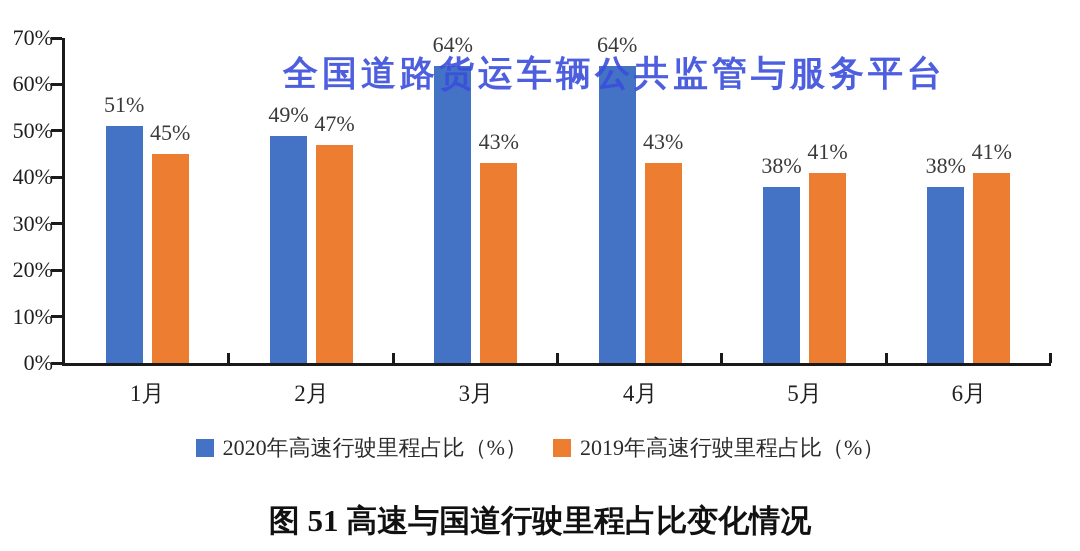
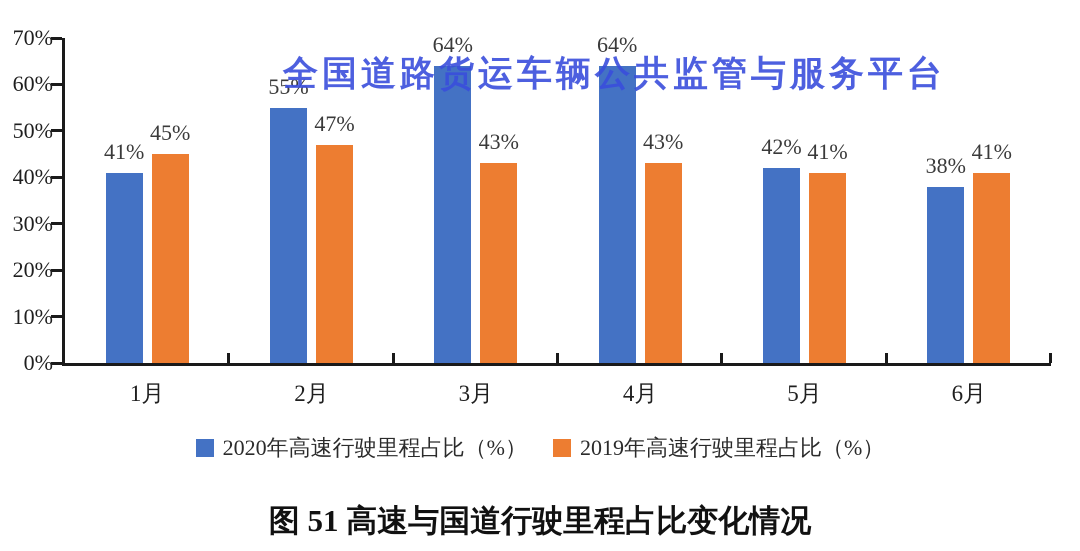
2020年高速行驶里程占比（%）/1月: 51% -> 41%
2020年高速行驶里程占比（%）/2月: 49% -> 55%
2020年高速行驶里程占比（%）/5月: 38% -> 42%
